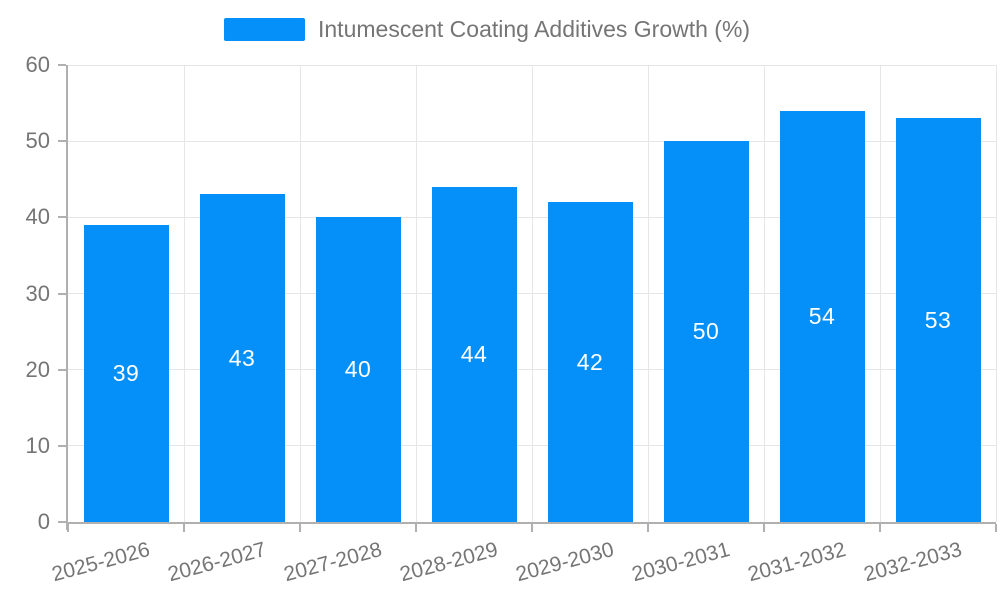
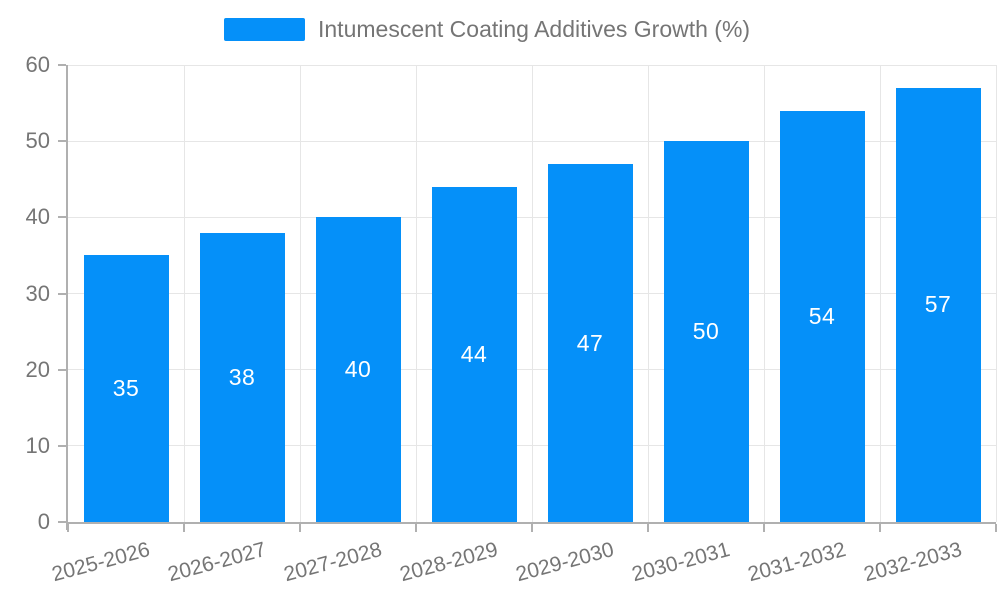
2025-2026: 39 -> 35
2026-2027: 43 -> 38
2029-2030: 42 -> 47
2032-2033: 53 -> 57
